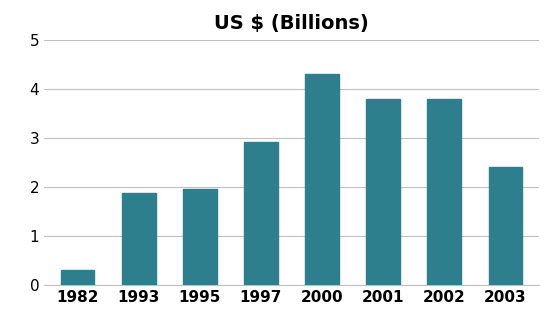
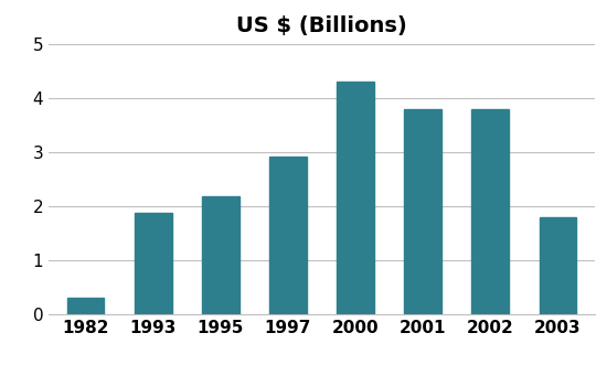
1995: 1.95 -> 2.17
2003: 2.40 -> 1.78
